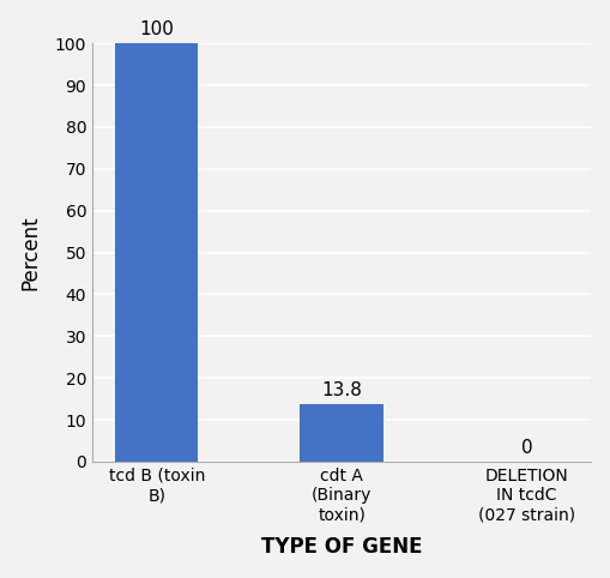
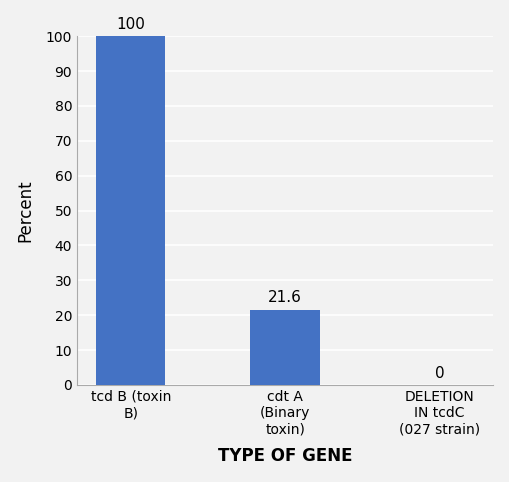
cdt A (Binary toxin): 13.8 -> 21.6
